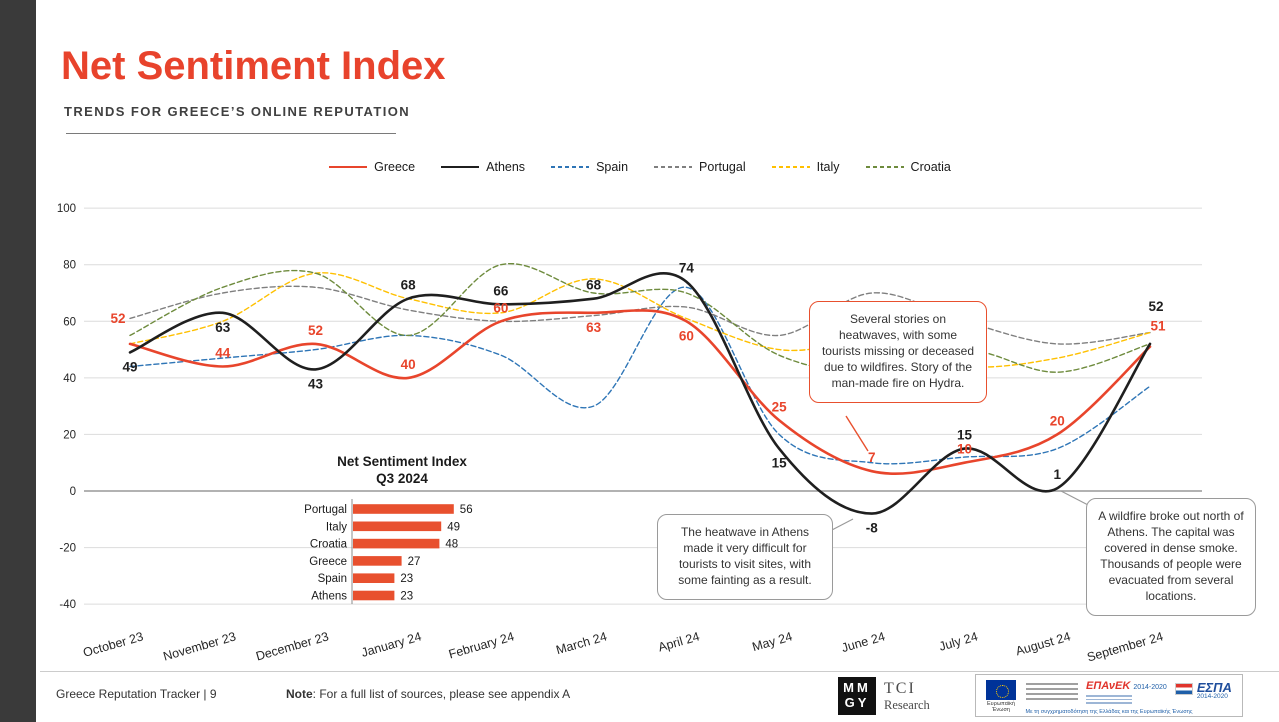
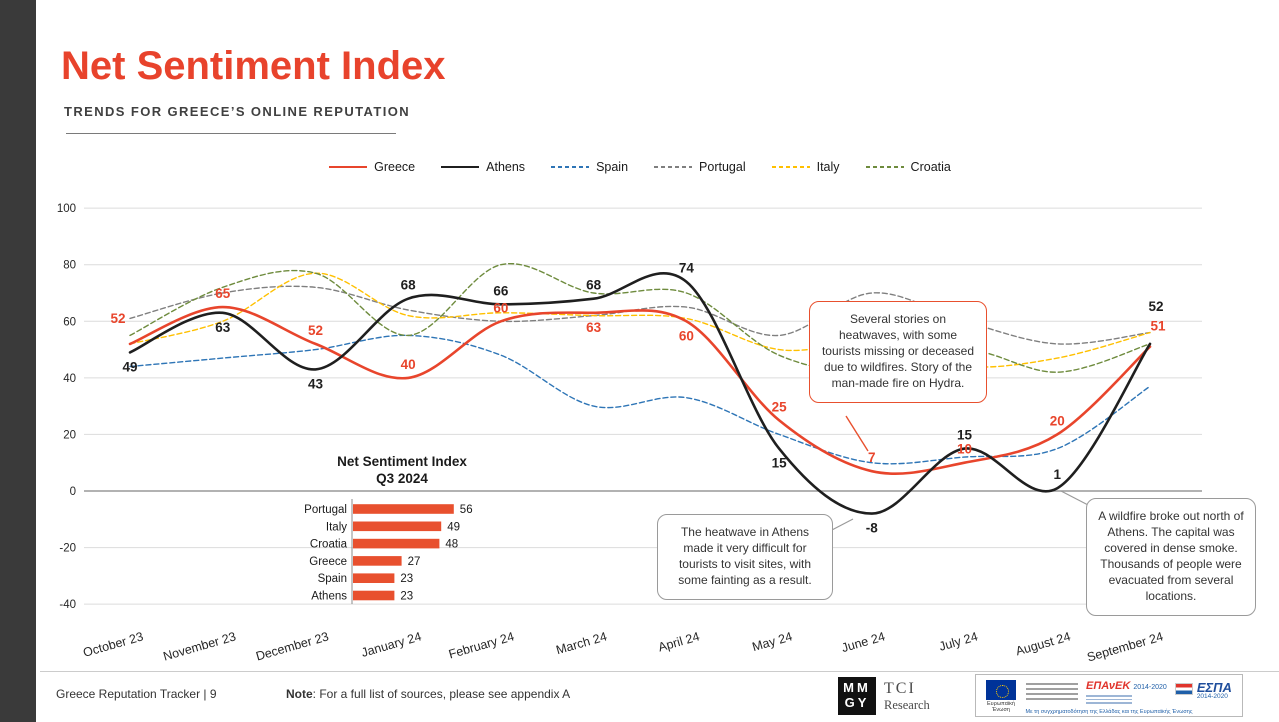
Greece/November 23: 44 -> 65
Italy/January 24: 68 -> 62
Italy/March 24: 75 -> 62
Spain/April 24: 72 -> 33
